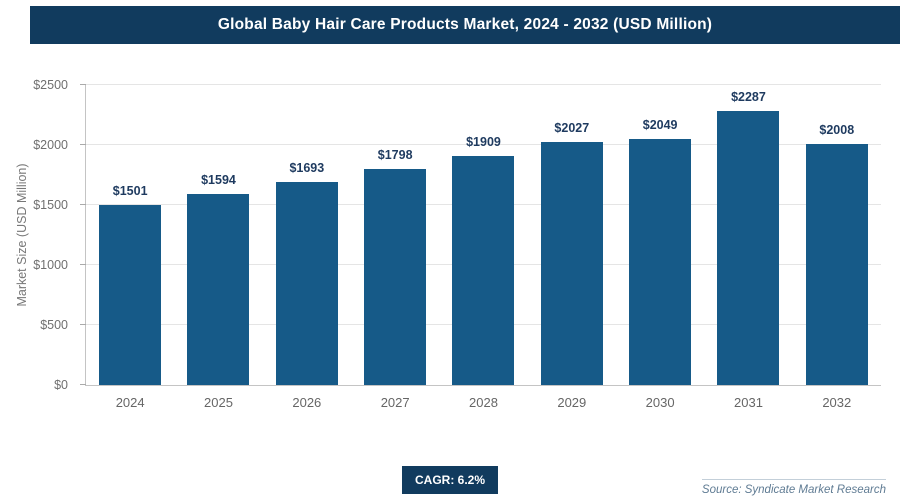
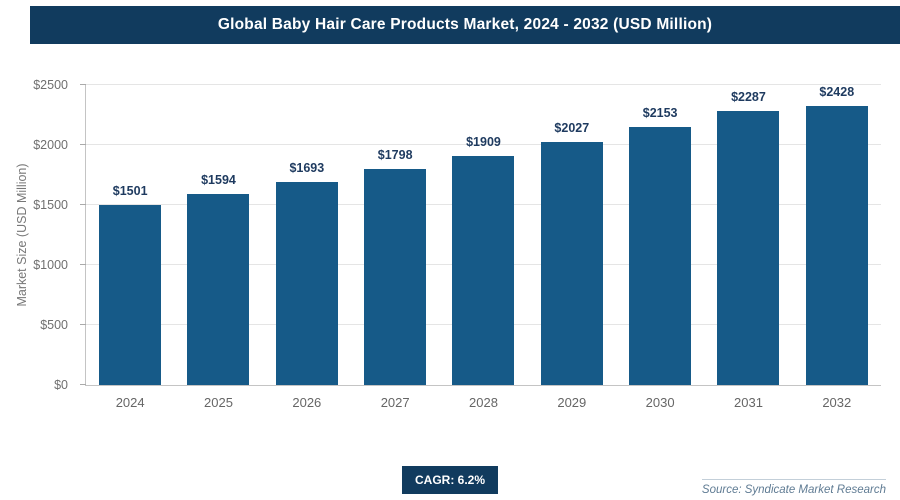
2030: $2049 -> $2153
2032: $2008 -> $2428
